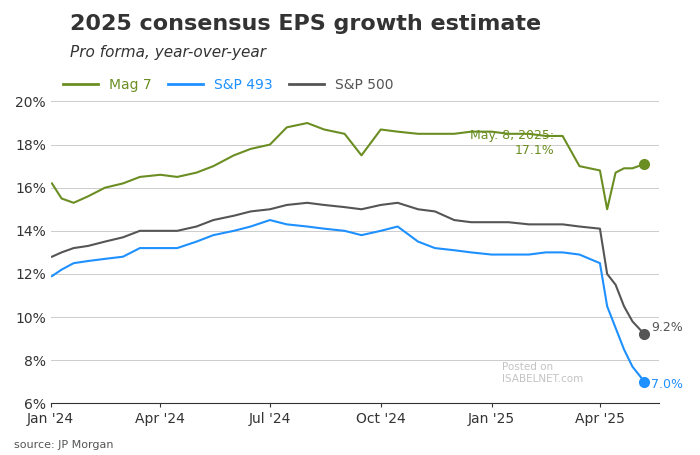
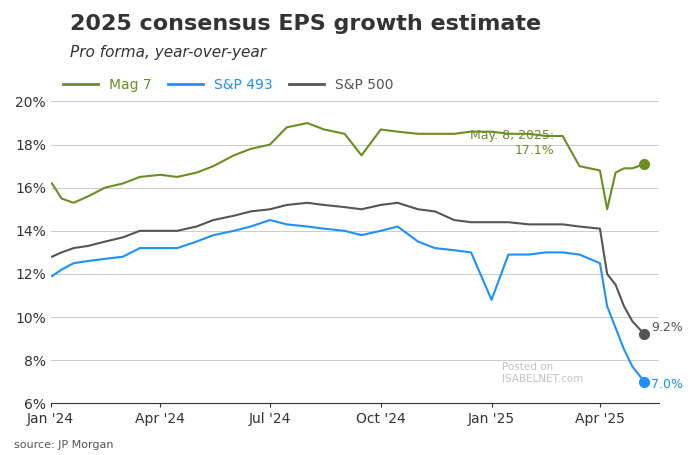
S&P 493/Jan '25: 12.9% -> 10.8%
